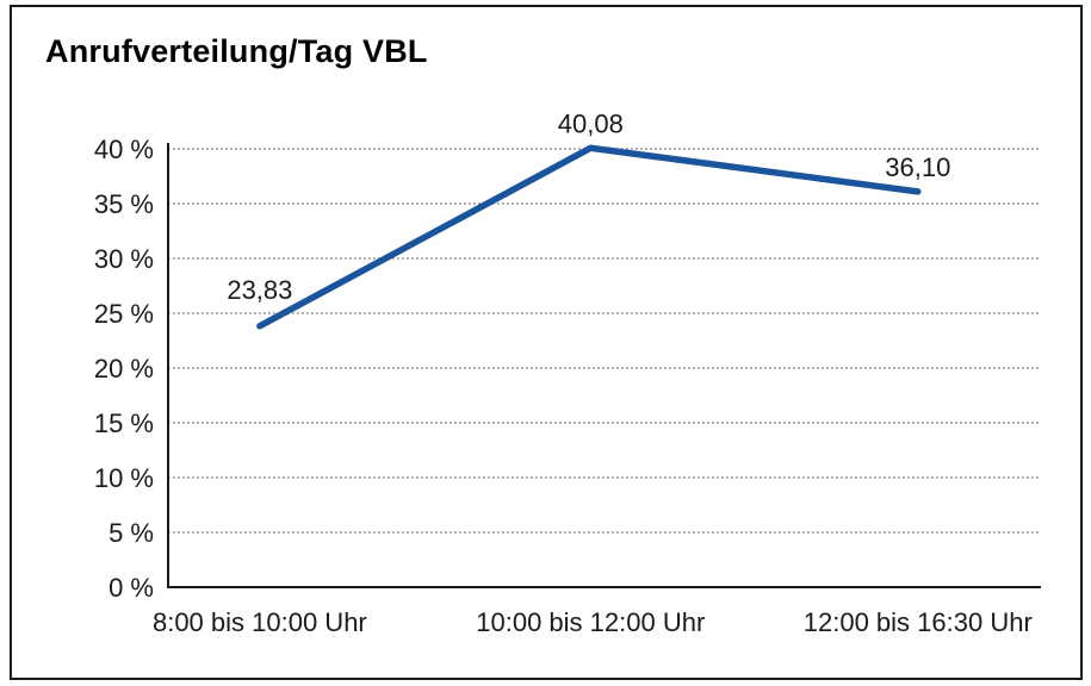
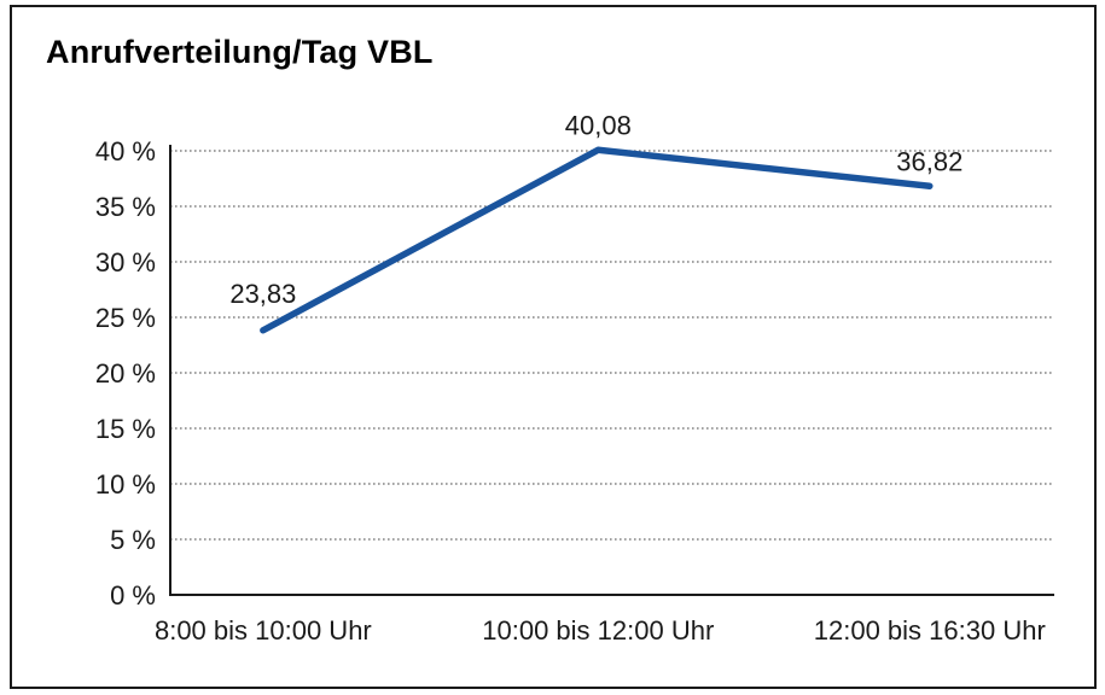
12:00 bis 16:30 Uhr: 36,10 -> 36,82
